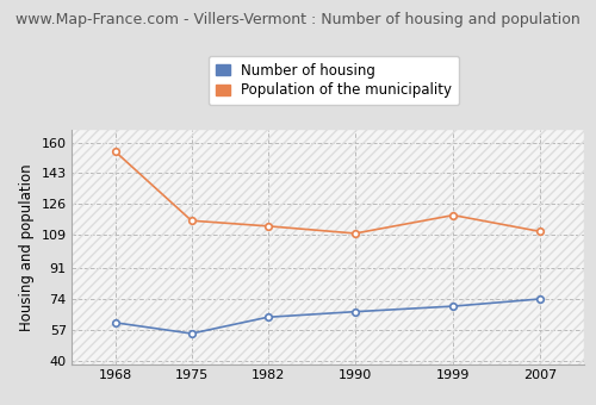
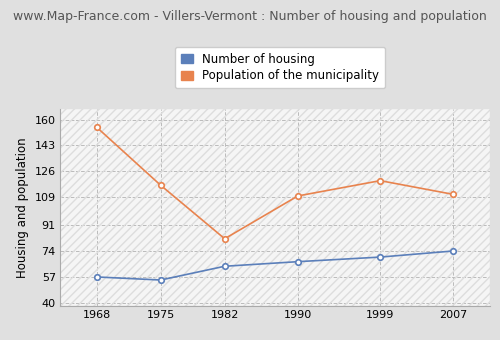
Number of housing/1968: 61 -> 57
Population of the municipality/1982: 114 -> 82
